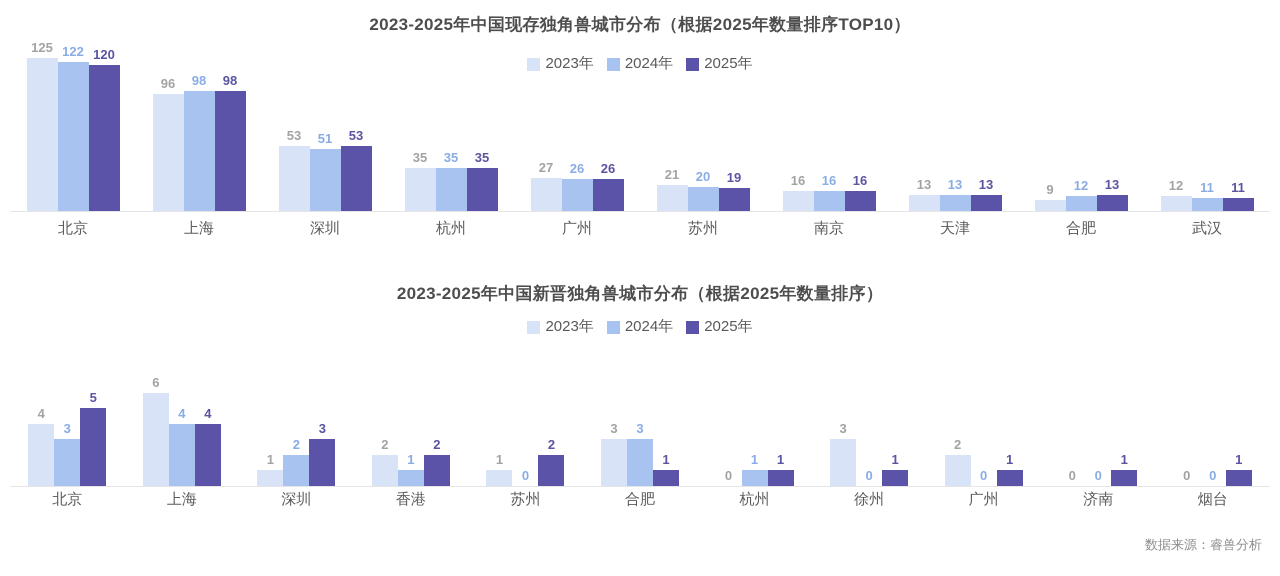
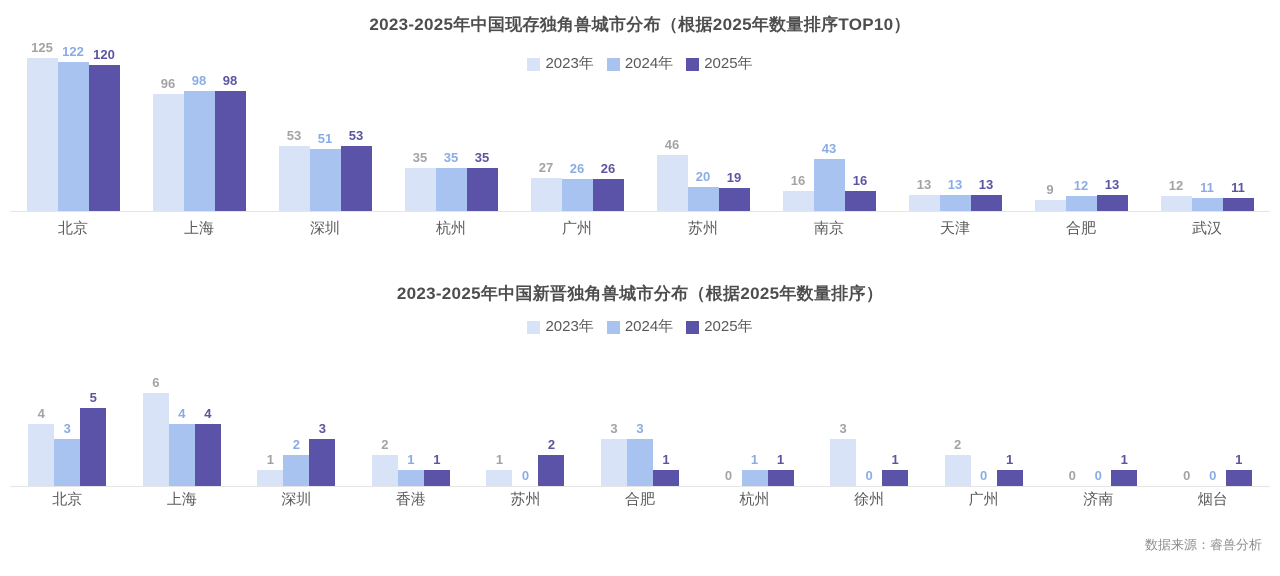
2023-2025年中国现存独角兽城市分布（根据2025年数量排序TOP10）/2023年/苏州: 21 -> 46
2023-2025年中国现存独角兽城市分布（根据2025年数量排序TOP10）/2024年/南京: 16 -> 43
2023-2025年中国新晋独角兽城市分布（根据2025年数量排序）/2025年/香港: 2 -> 1
